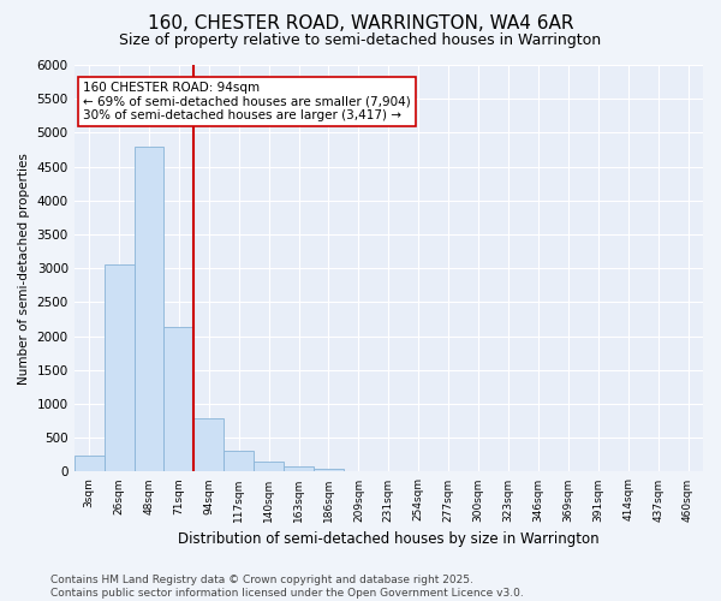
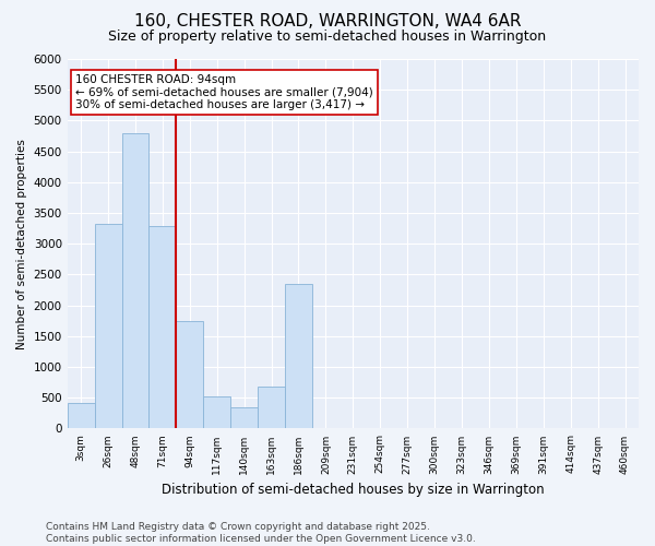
3sqm: 240 -> 420
26sqm: 3060 -> 3320
71sqm: 2130 -> 3280
94sqm: 780 -> 1740
117sqm: 300 -> 520
140sqm: 150 -> 340
163sqm: 80 -> 680
186sqm: 50 -> 2340
